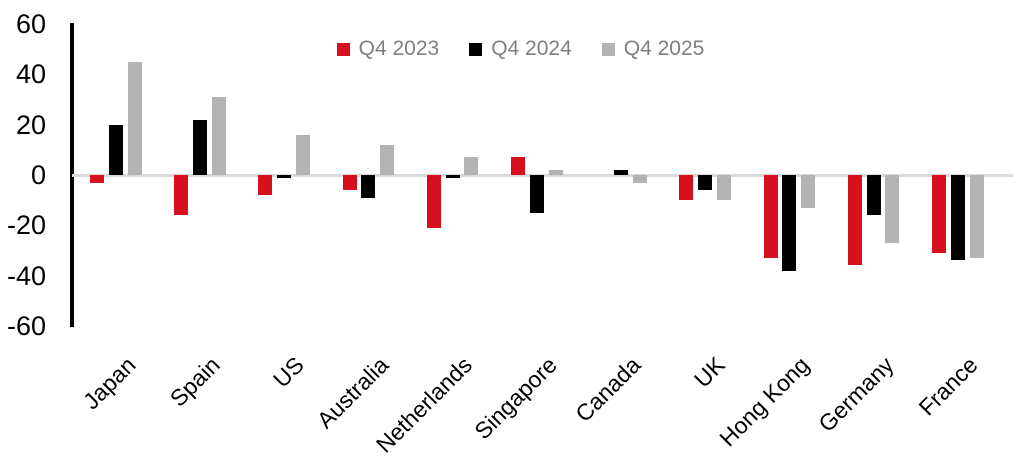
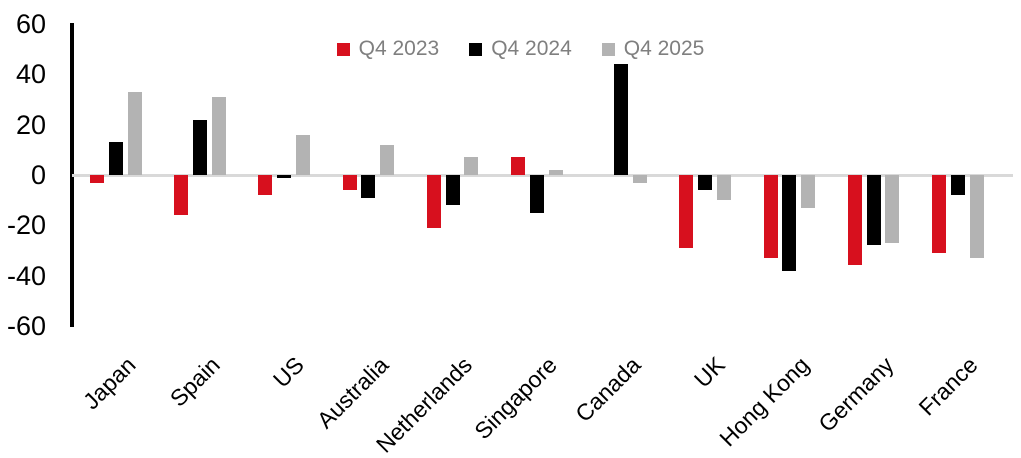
Q4 2024/Japan: 20 -> 13
Q4 2025/Japan: 45 -> 33
Q4 2024/Netherlands: -1 -> -12
Q4 2024/Canada: 2 -> 44
Q4 2023/UK: -10 -> -29
Q4 2024/Germany: -16 -> -28
Q4 2024/France: -34 -> -8
